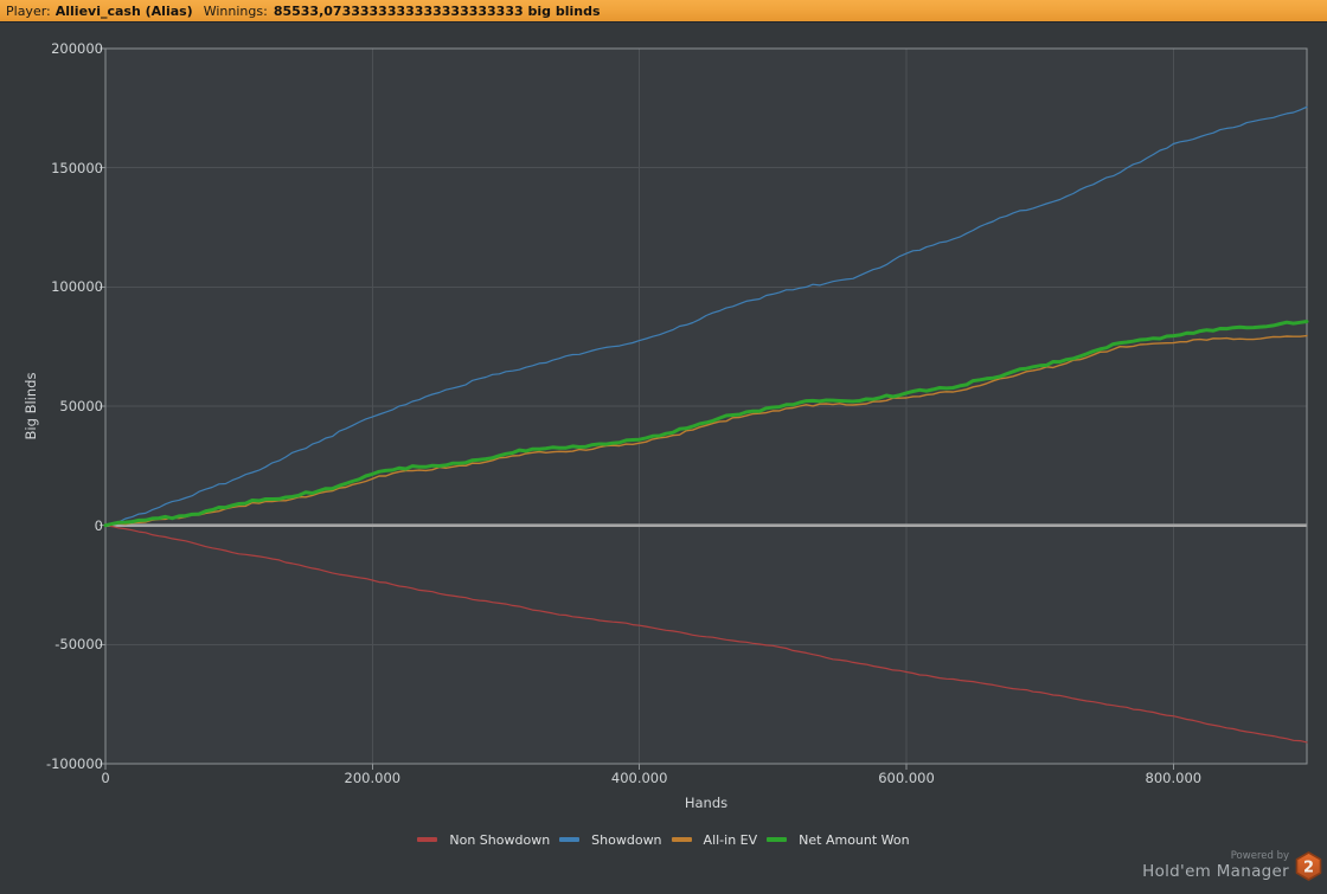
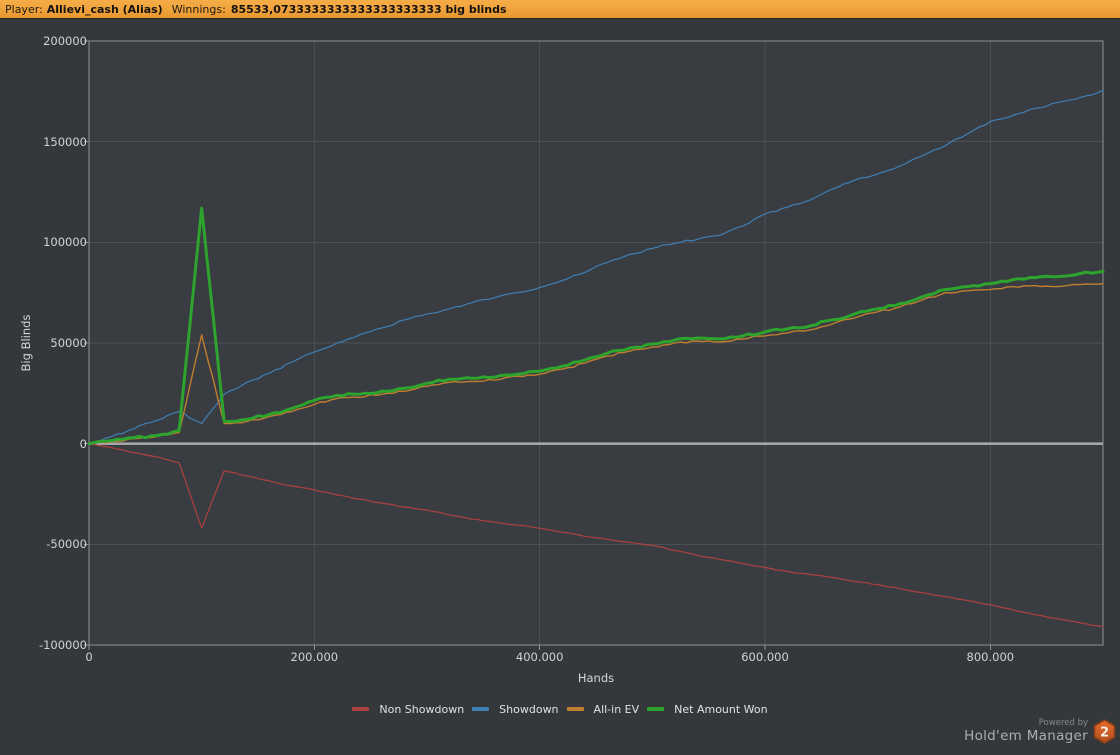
Non Showdown/100000: -12000 -> -42000
Showdown/100000: 20000 -> 10000
All-in EV/100000: 8000 -> 54000
Net Amount Won/100000: 9000 -> 117000
